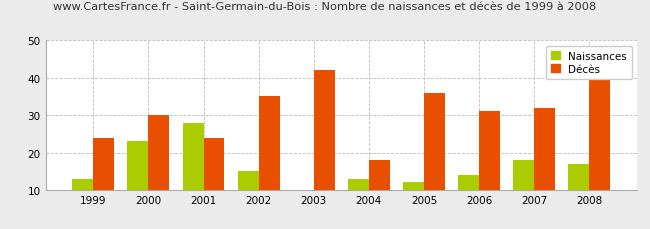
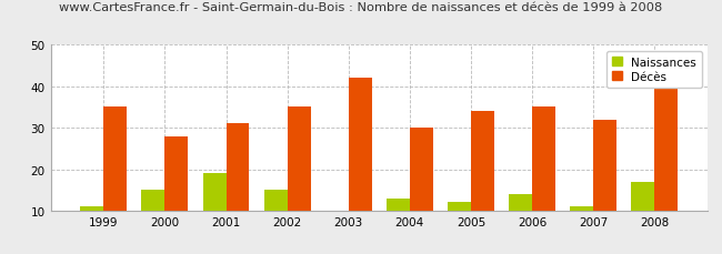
Naissances/1999: 13 -> 11
Décès/1999: 24 -> 35
Naissances/2000: 23 -> 15
Décès/2000: 30 -> 28
Naissances/2001: 28 -> 19
Décès/2001: 24 -> 31
Décès/2004: 18 -> 30
Décès/2005: 36 -> 34
Décès/2006: 31 -> 35
Naissances/2007: 18 -> 11
